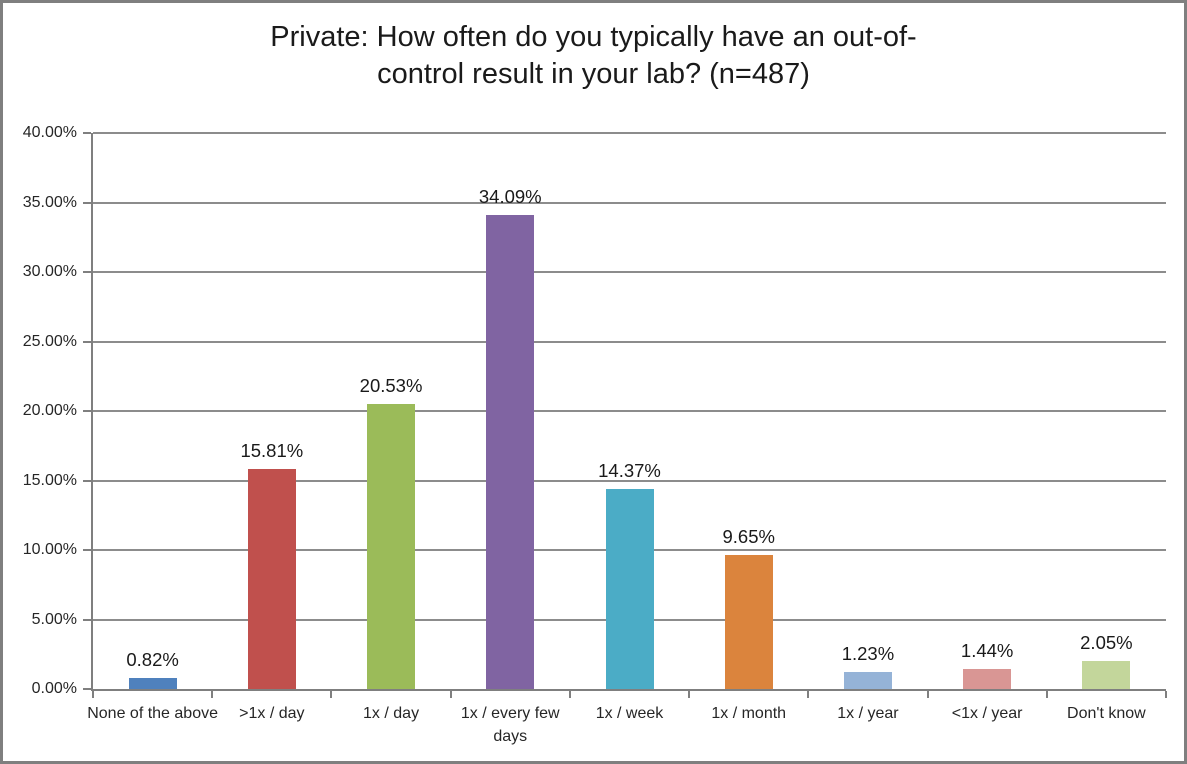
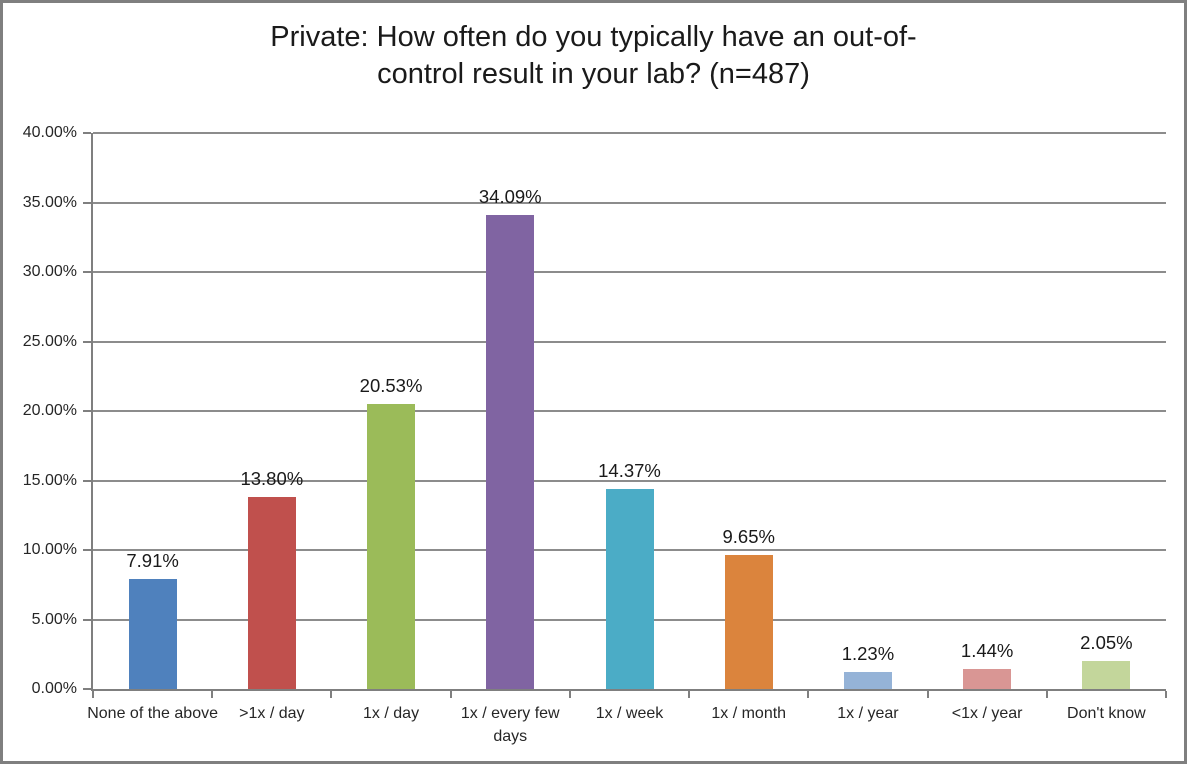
None of the above: 0.82% -> 7.91%
>1x / day: 15.81% -> 13.80%
